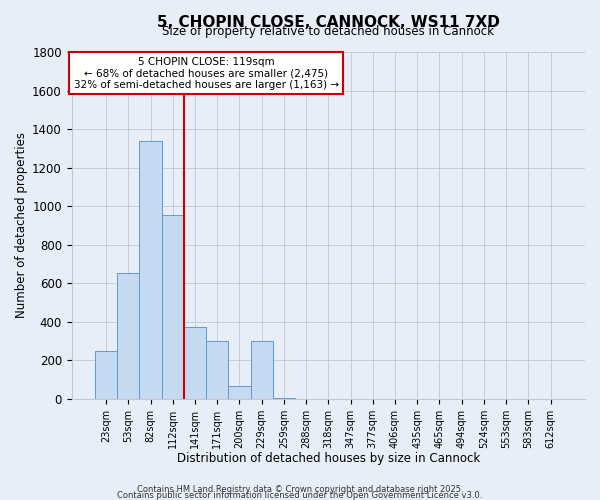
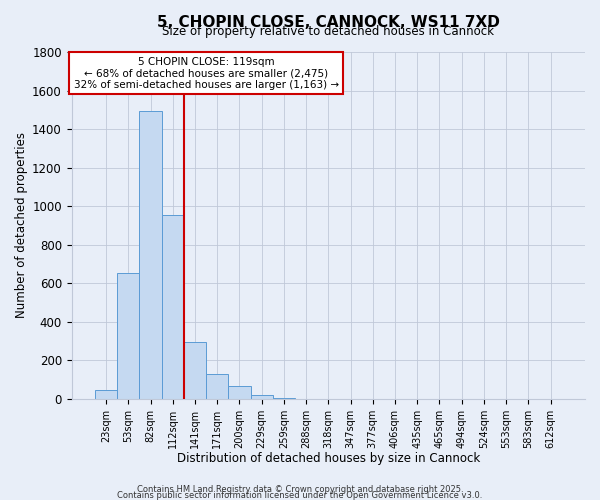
23sqm: 250 -> 40
82sqm: 1340 -> 1500
141sqm: 370 -> 300
171sqm: 300 -> 130
229sqm: 300 -> 20
